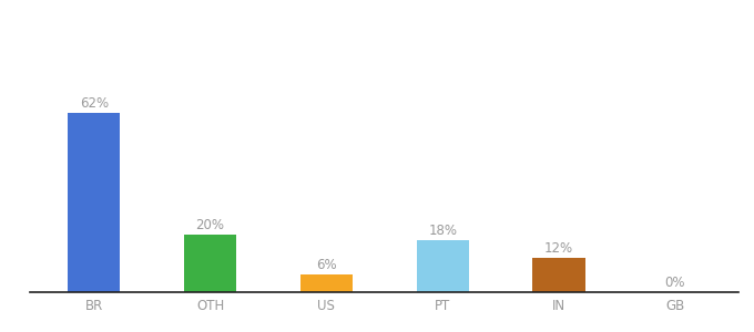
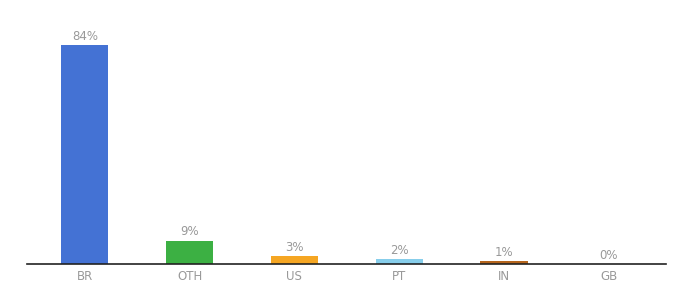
BR: 62% -> 84%
OTH: 20% -> 9%
US: 6% -> 3%
PT: 18% -> 2%
IN: 12% -> 1%
